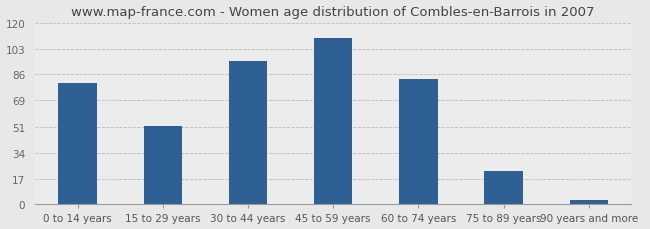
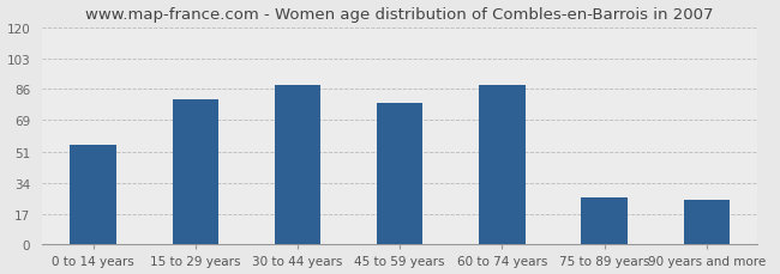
0 to 14 years: 80 -> 55
15 to 29 years: 52 -> 80
30 to 44 years: 95 -> 88
45 to 59 years: 110 -> 78
60 to 74 years: 83 -> 88
75 to 89 years: 22 -> 26
90 years and more: 3 -> 25
